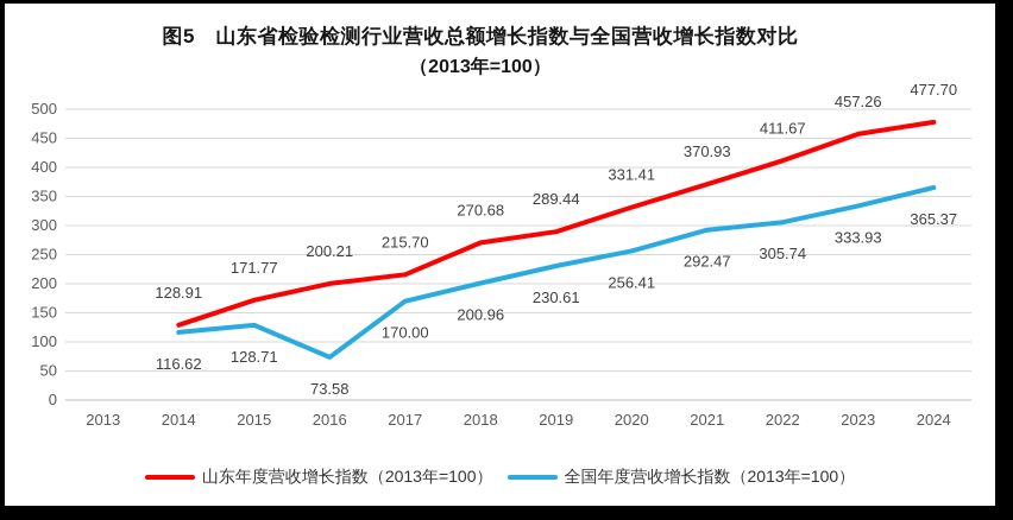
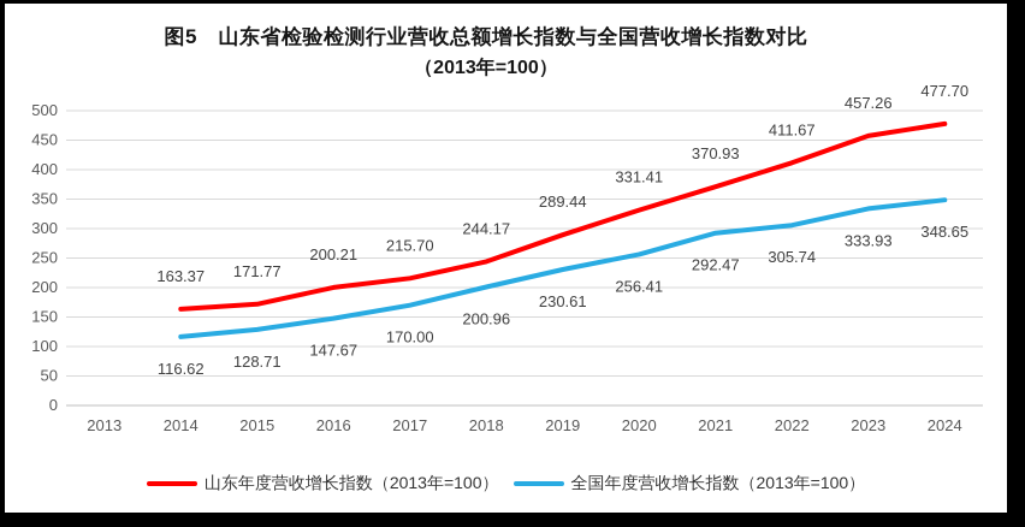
山东年度营收增长指数（2013年=100）/2014: 128.91 -> 163.37
全国年度营收增长指数（2013年=100）/2016: 73.58 -> 147.67
山东年度营收增长指数（2013年=100）/2018: 270.68 -> 244.17
全国年度营收增长指数（2013年=100）/2024: 365.37 -> 348.65
